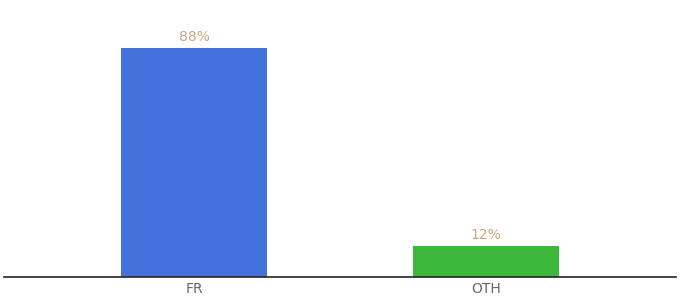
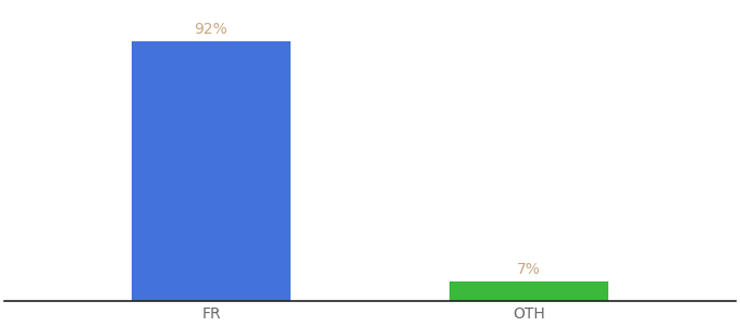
FR: 88% -> 92%
OTH: 12% -> 7%
